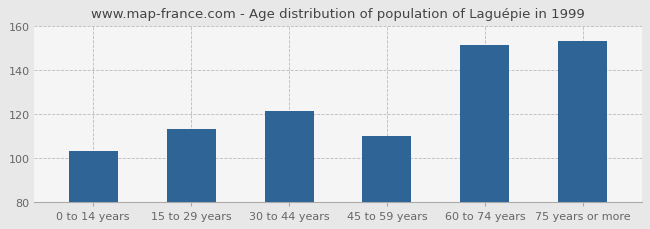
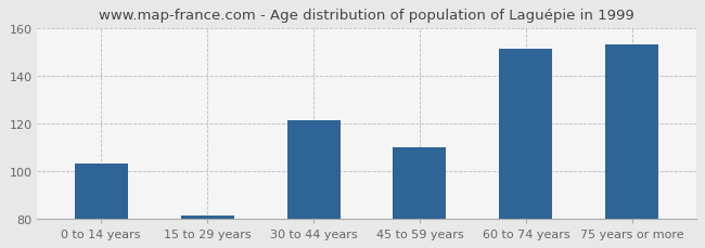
15 to 29 years: 113 -> 81
